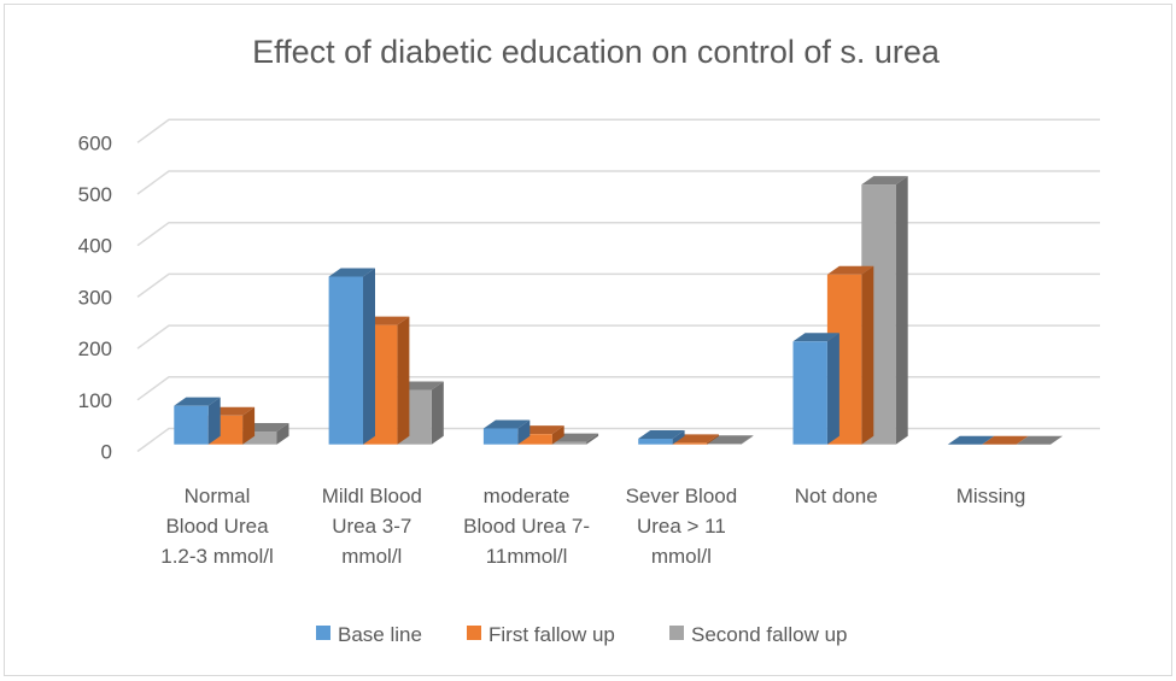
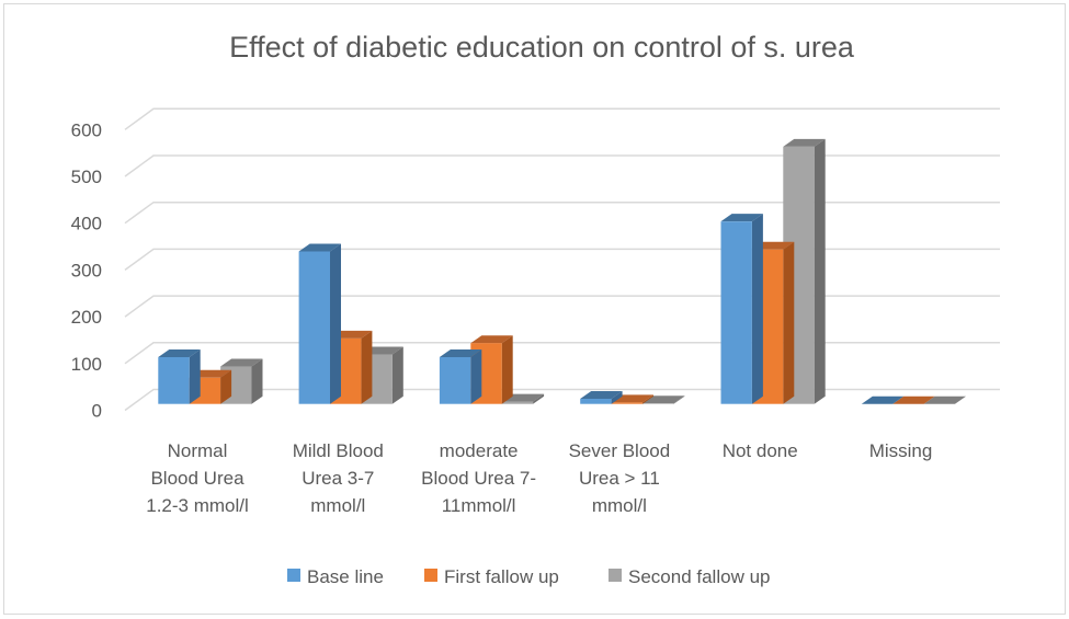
Base line/Normal Blood Urea 1.2-3 mmol/l: 80 -> 100
Second fallow up/Normal Blood Urea 1.2-3 mmol/l: 20 -> 80
First fallow up/Mildl Blood Urea 3-7 mmol/l: 230 -> 140
Base line/moderate Blood Urea 7-11mmol/l: 30 -> 100
First fallow up/moderate Blood Urea 7-11mmol/l: 20 -> 130
Base line/Not done: 200 -> 390
Second fallow up/Not done: 500 -> 550
